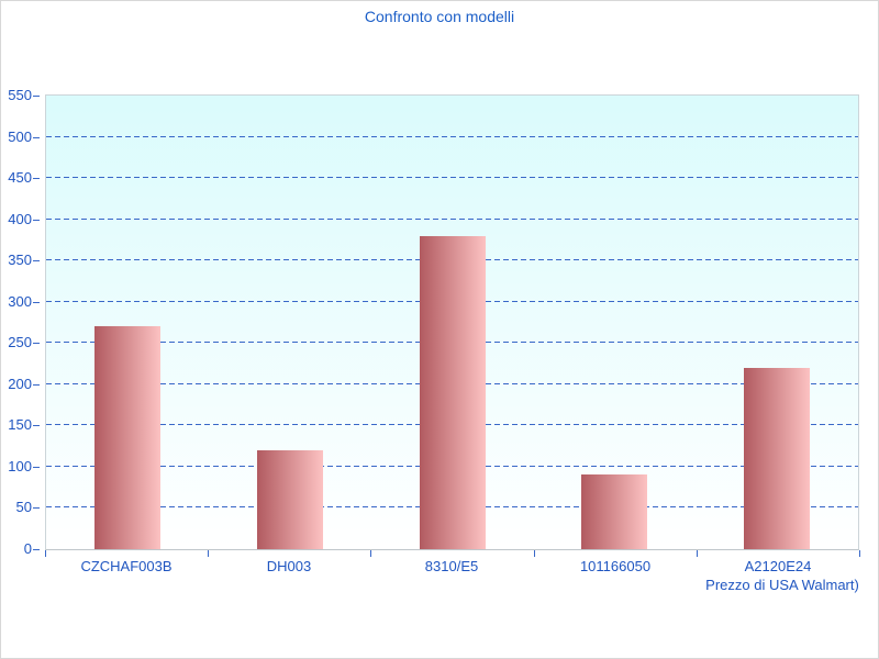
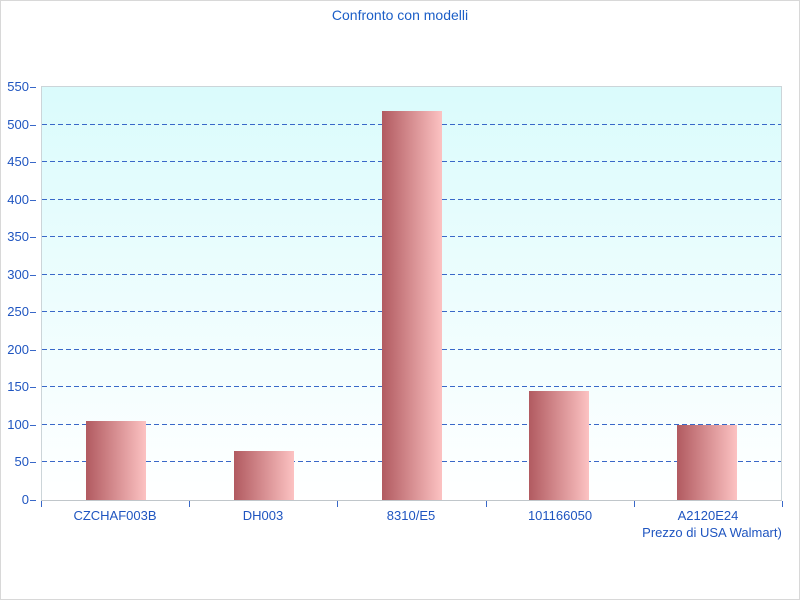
CZCHAF003B: 270 -> 100
DH003: 120 -> 60
8310/E5: 380 -> 520
101166050: 90 -> 140
A2120E24: 220 -> 100
